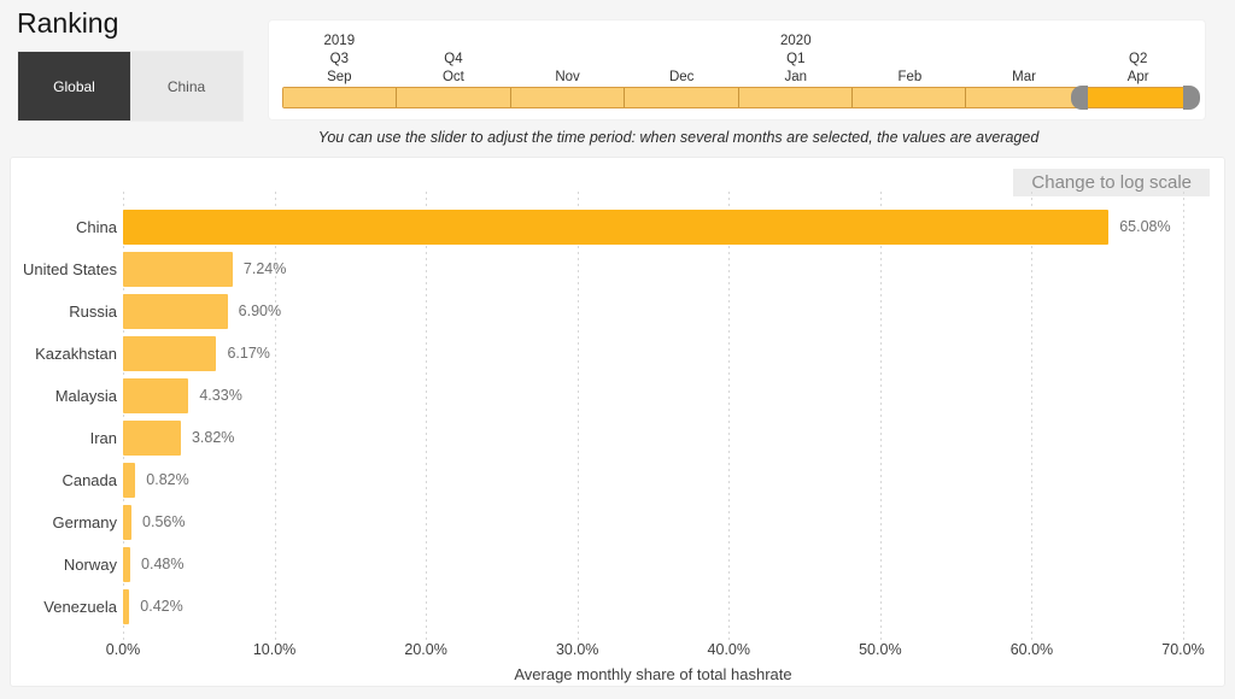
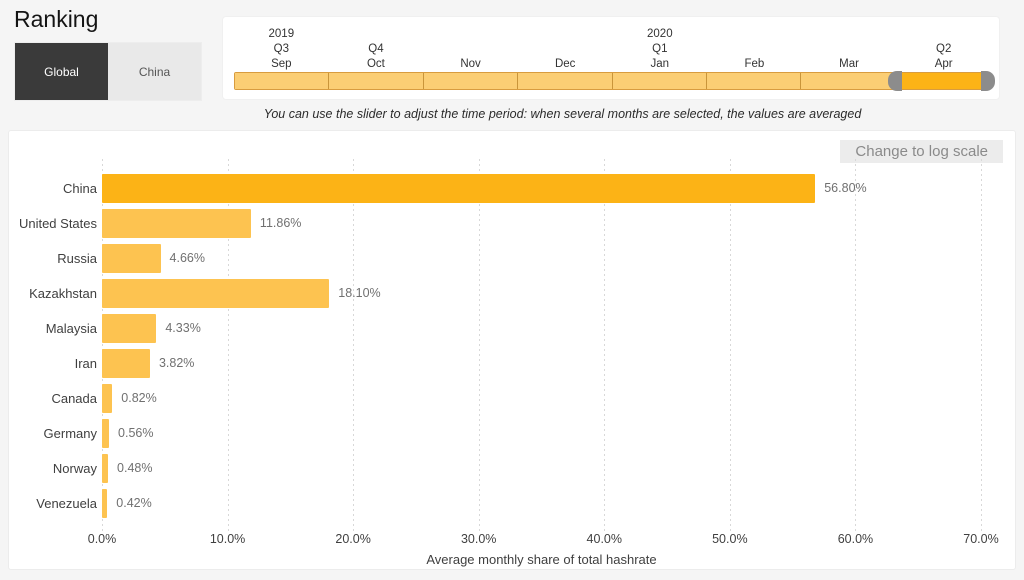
China: 65.08% -> 56.80%
United States: 7.24% -> 11.86%
Russia: 6.90% -> 4.66%
Kazakhstan: 6.17% -> 18.10%
